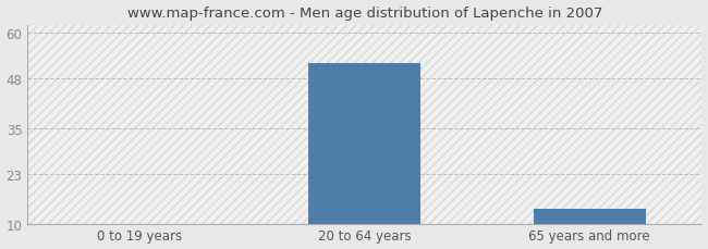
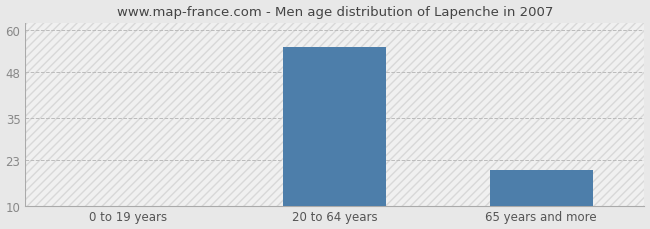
20 to 64 years: 52 -> 55
65 years and more: 14 -> 20
